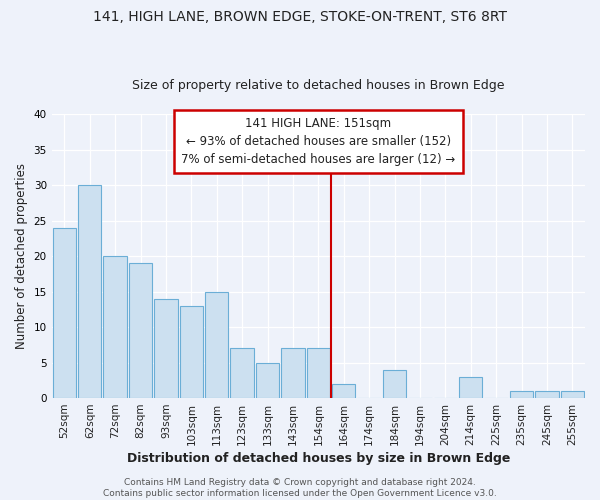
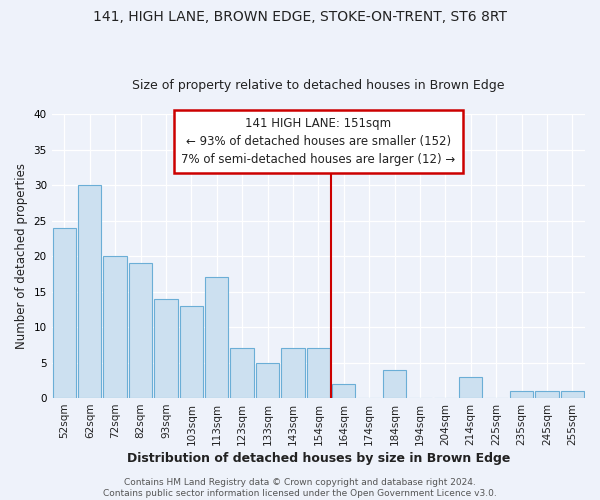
113sqm: 15 -> 17
